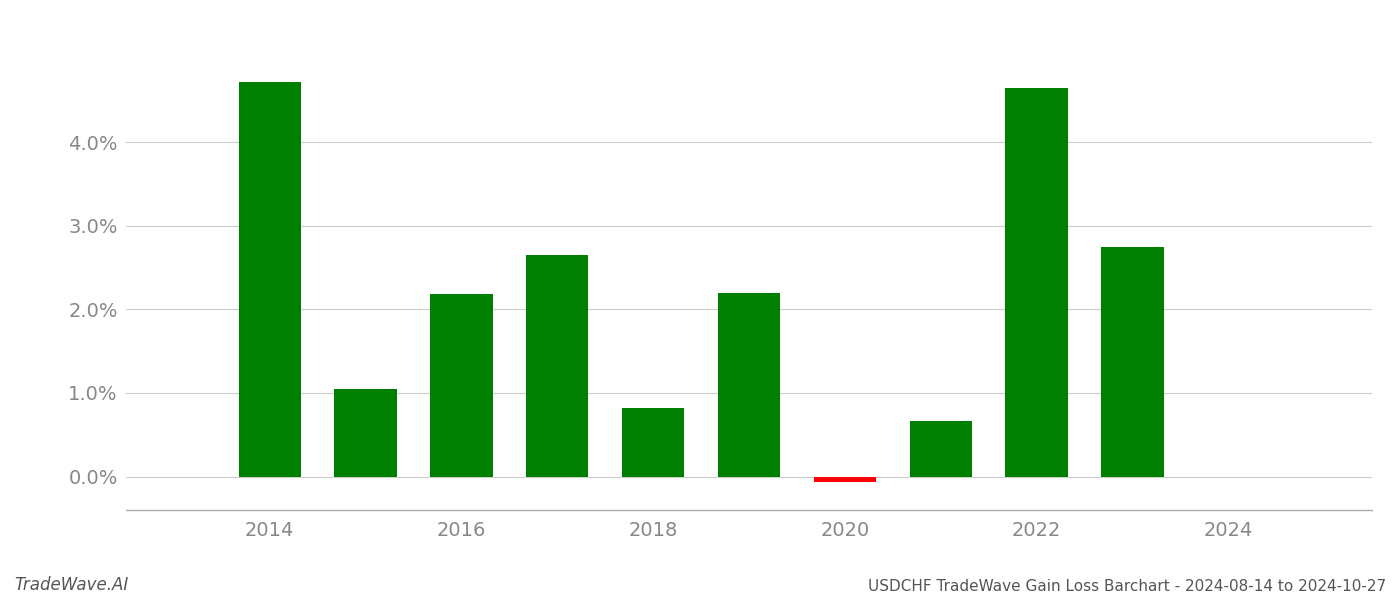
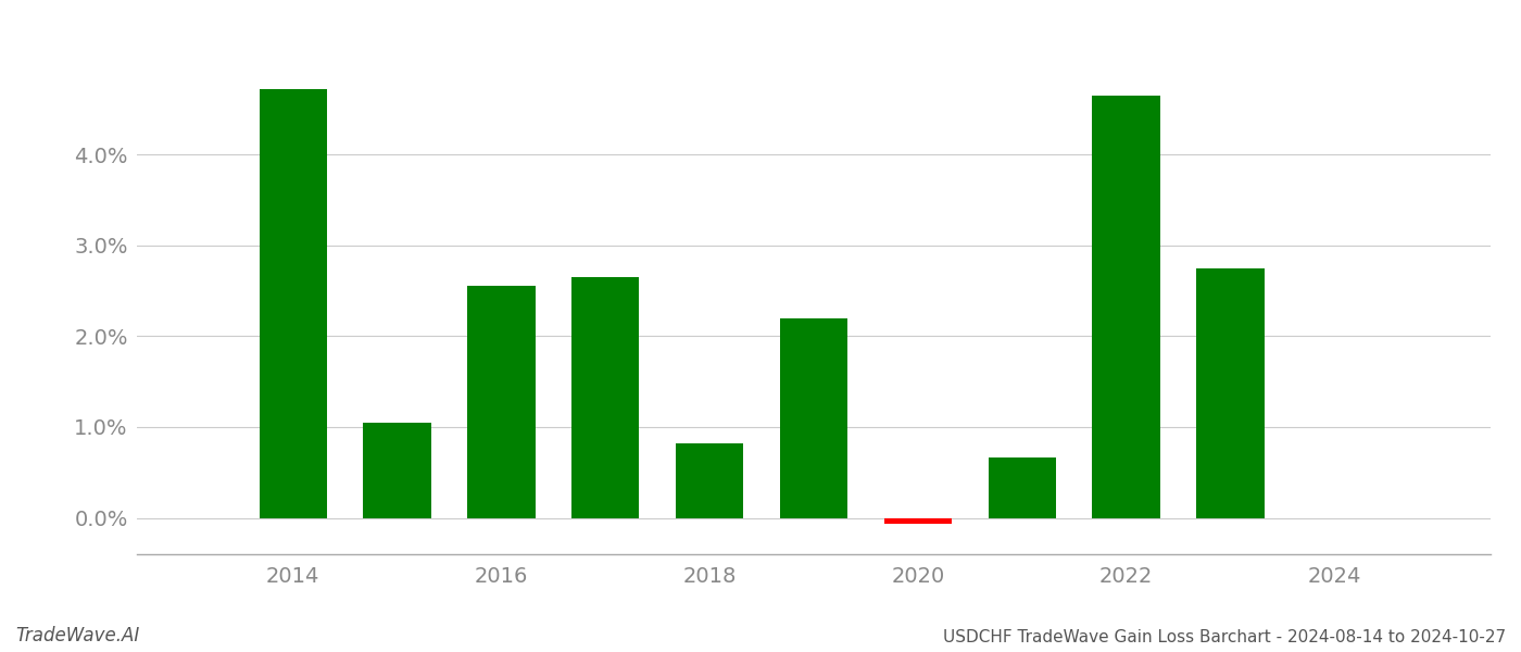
2016: 2.18% -> 2.56%
